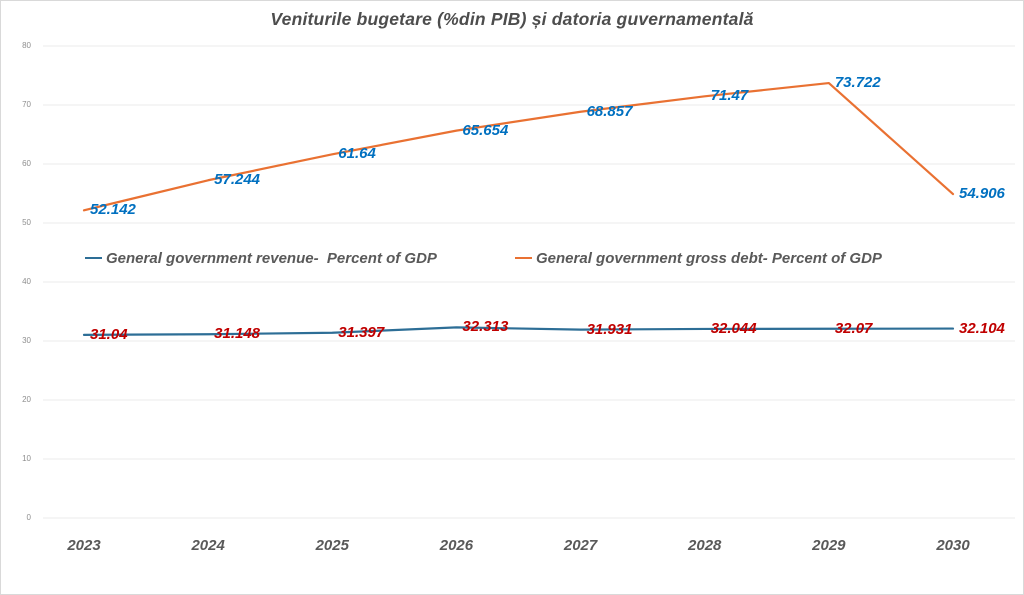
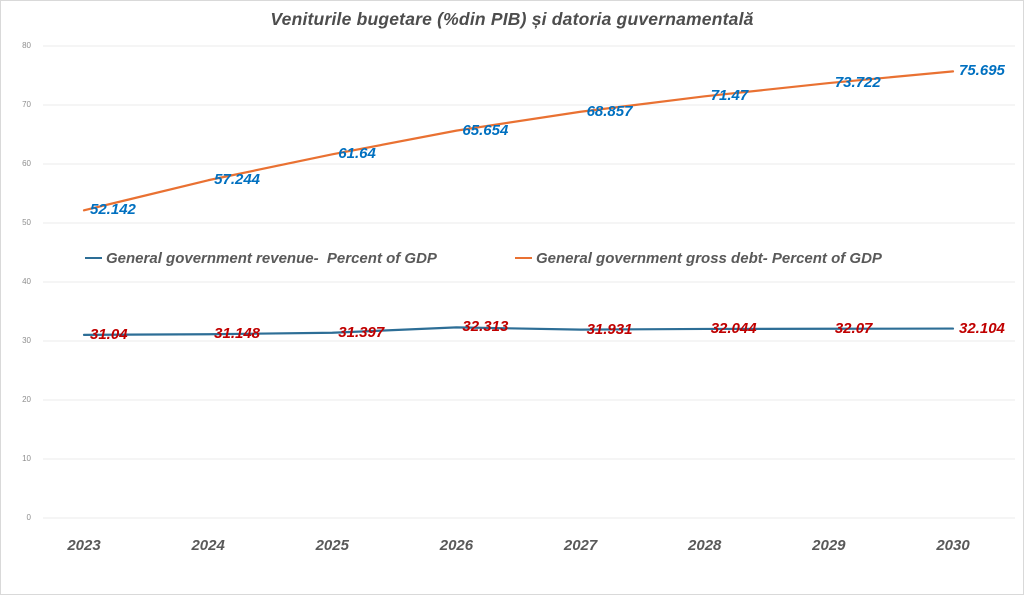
General government gross debt- Percent of GDP/2030: 54.906 -> 75.695
